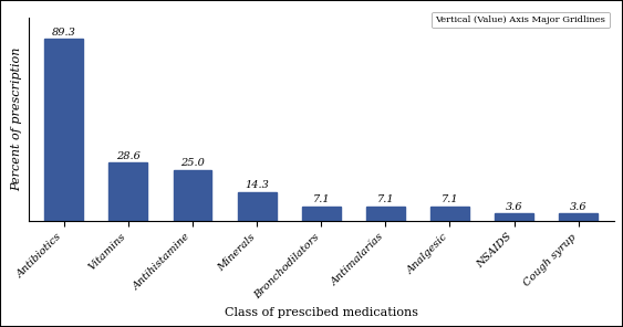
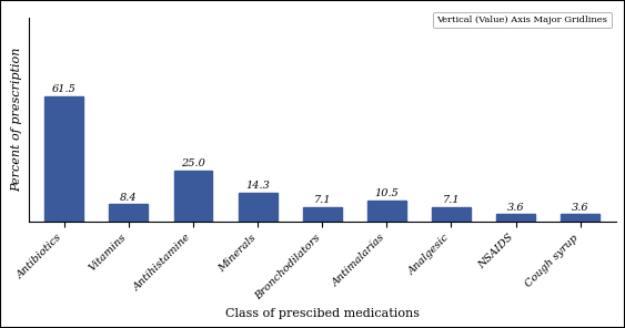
Antibiotics: 89.3 -> 61.5
Vitamins: 28.6 -> 8.4
Antimalarías: 7.1 -> 10.5
